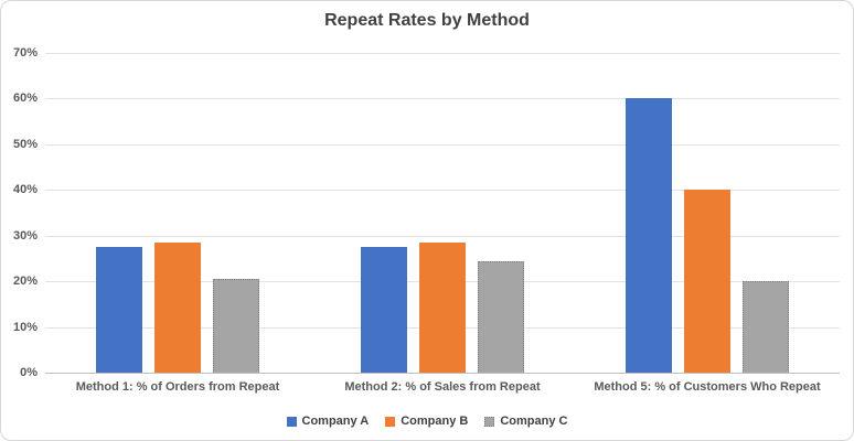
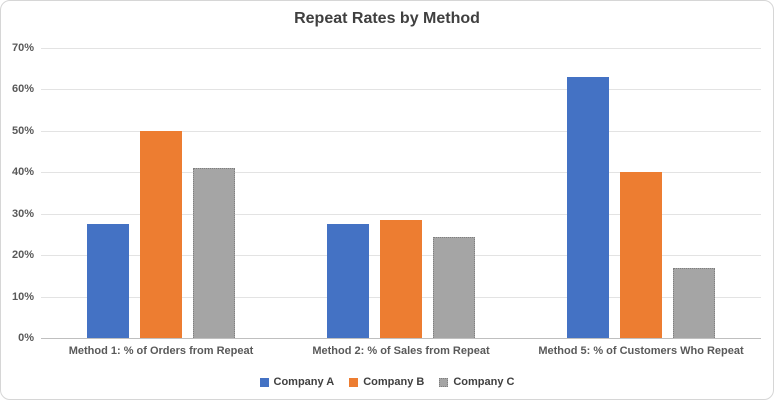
Company B/Method 1: % of Orders from Repeat: 28% -> 50%
Company C/Method 1: % of Orders from Repeat: 20% -> 41%
Company A/Method 5: % of Customers Who Repeat: 60% -> 63%
Company C/Method 5: % of Customers Who Repeat: 20% -> 17%
